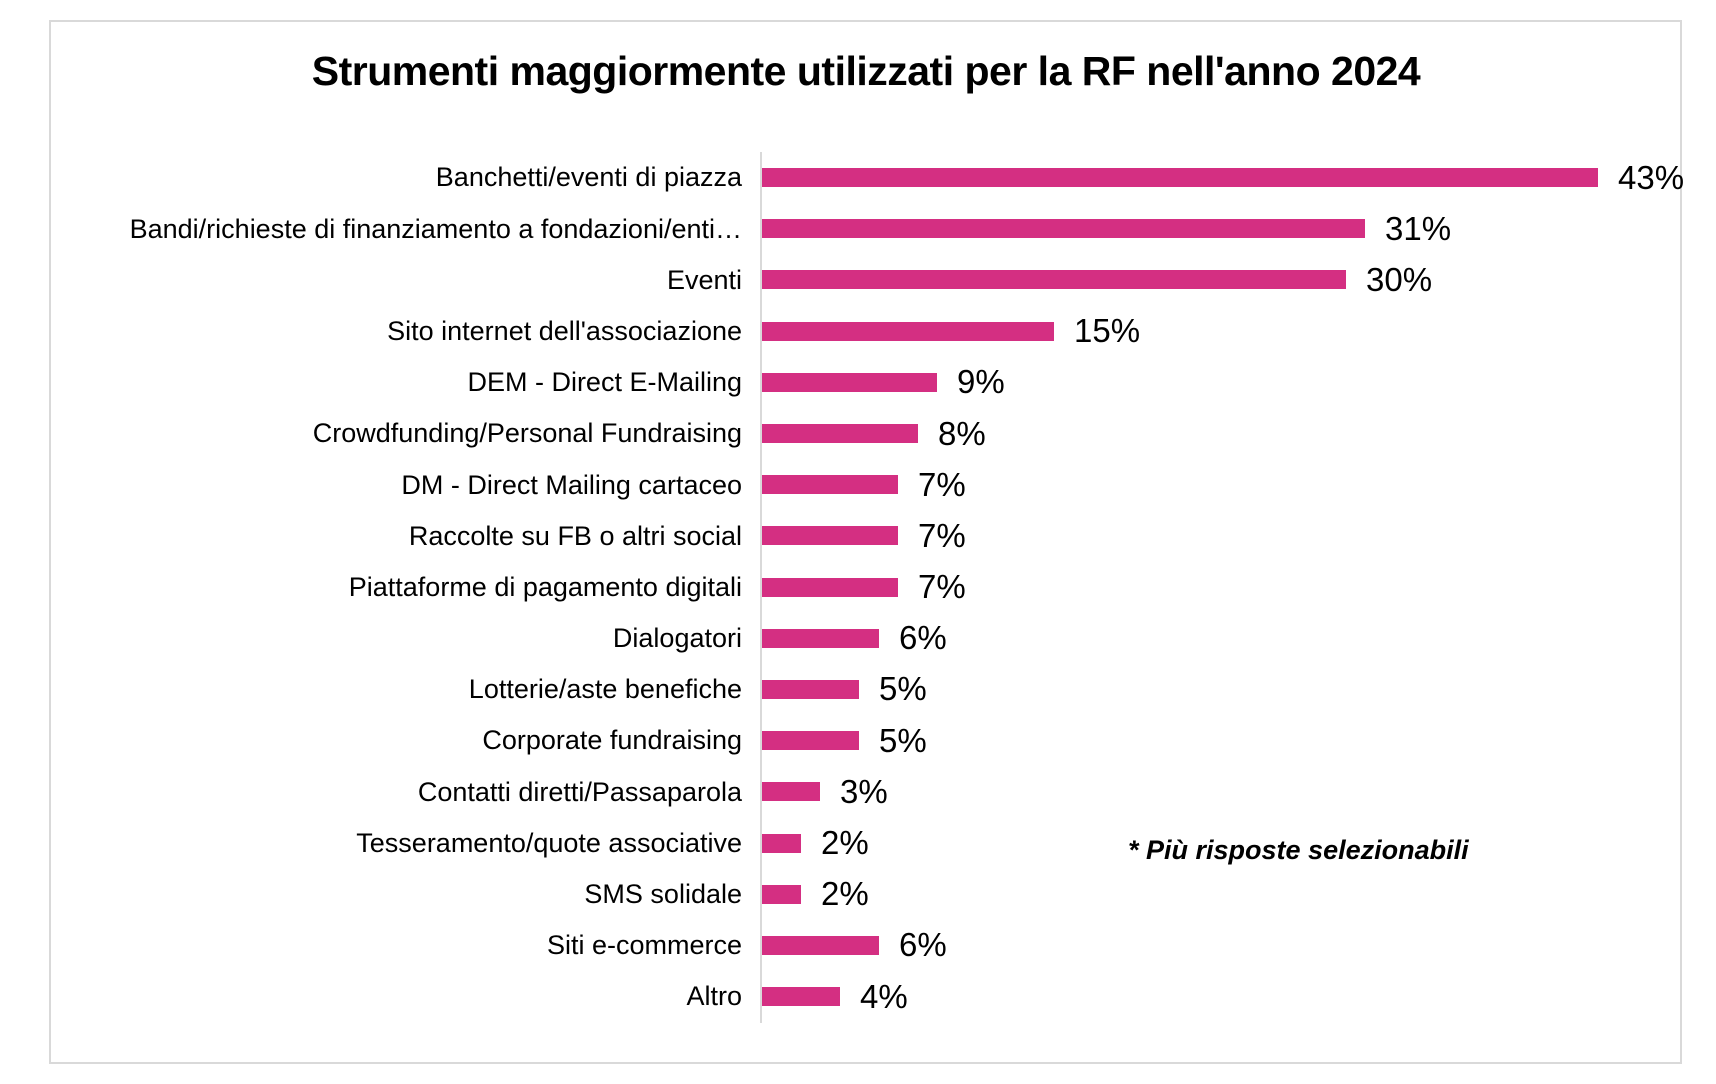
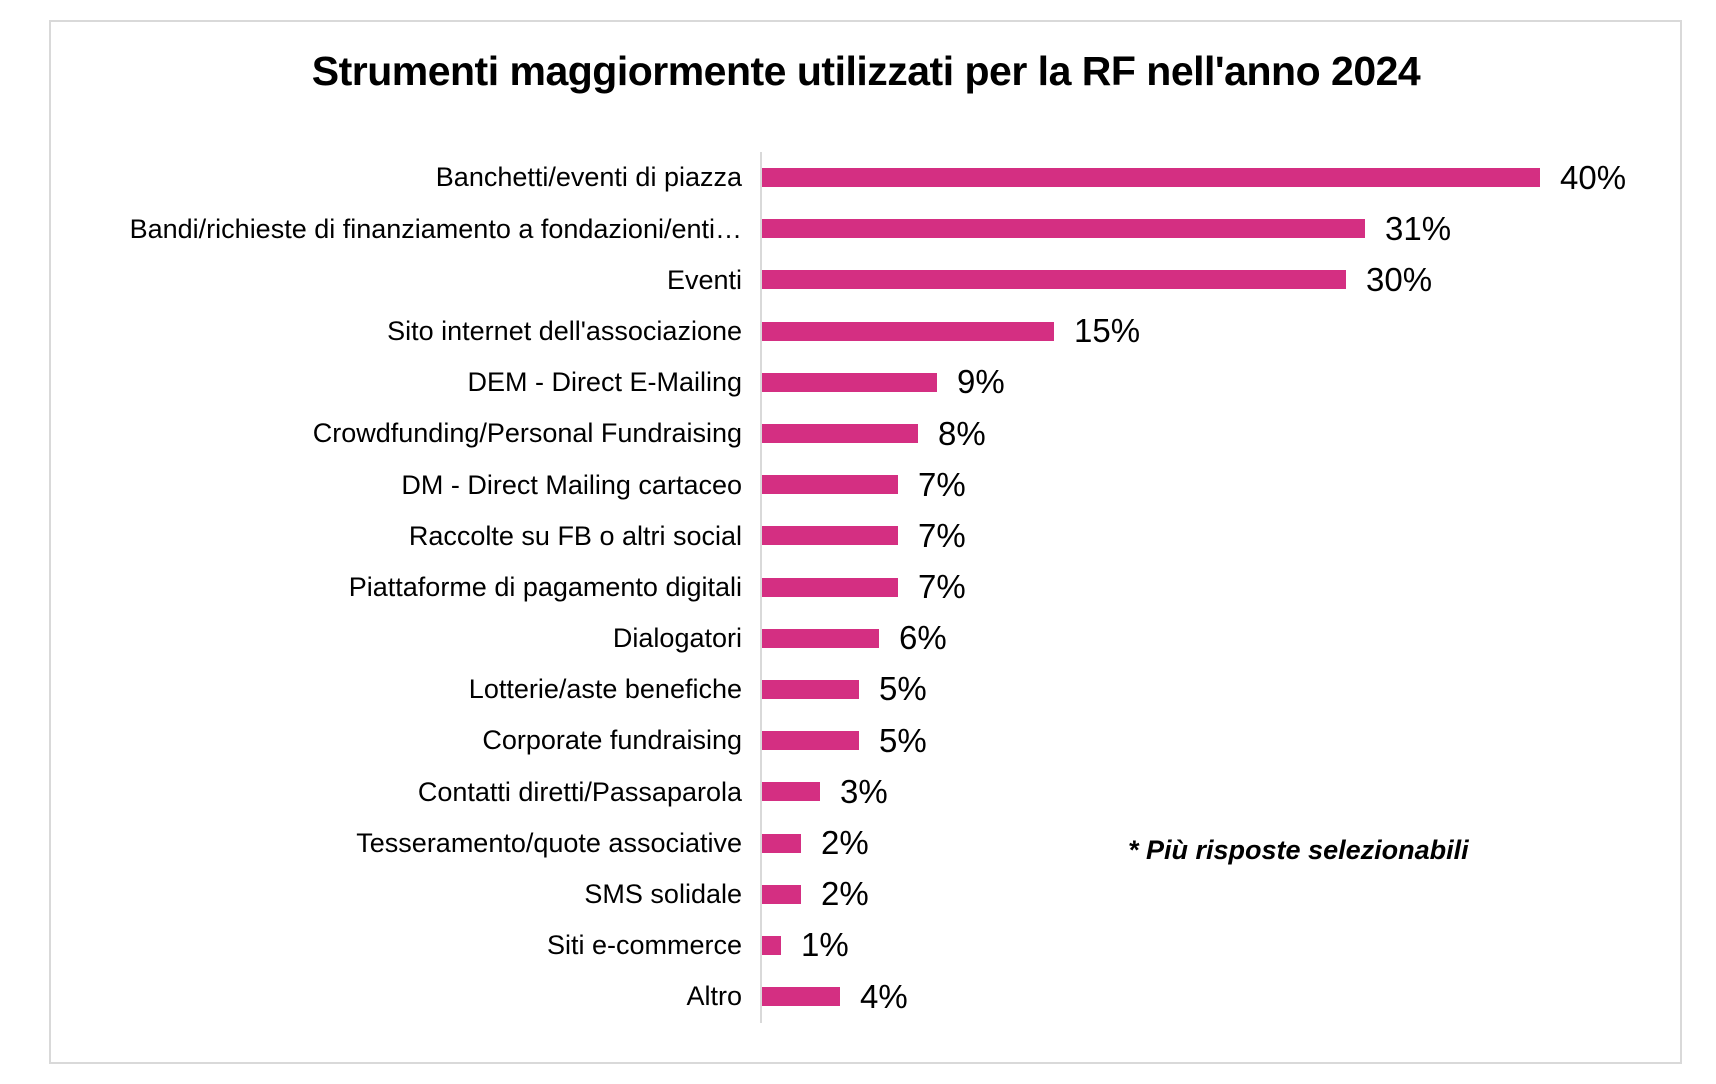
Banchetti/eventi di piazza: 43% -> 40%
Siti e-commerce: 6% -> 1%
